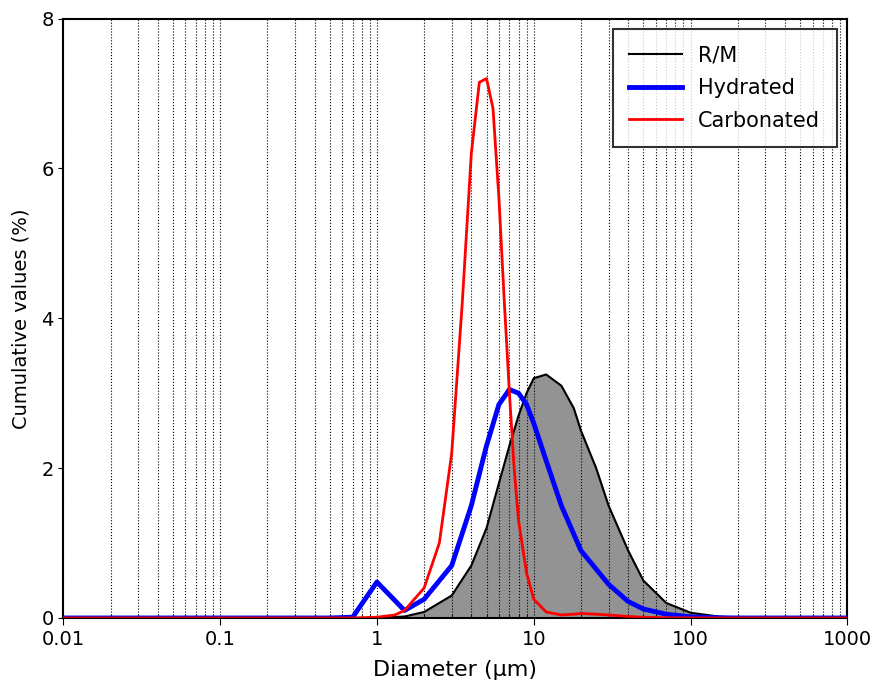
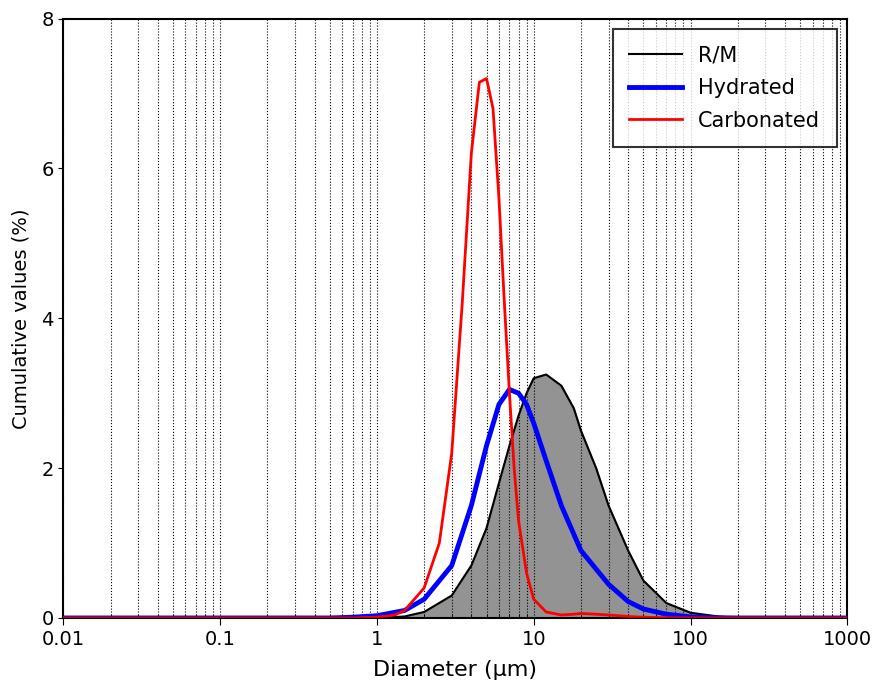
Hydrated/1: 0.48 -> 0.03
